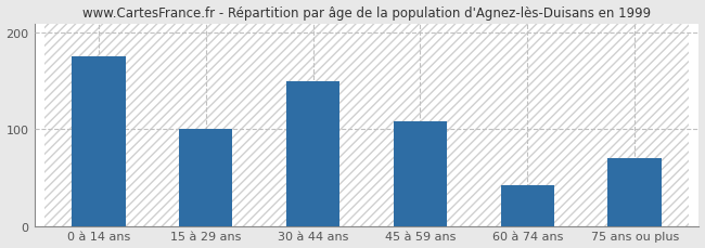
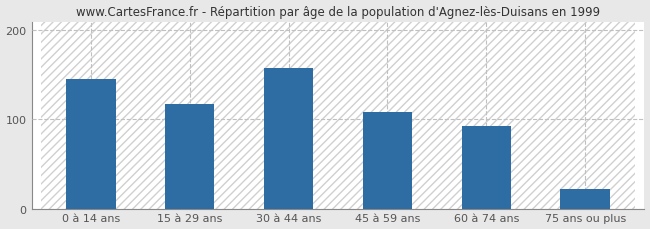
0 à 14 ans: 176 -> 145
15 à 29 ans: 100 -> 117
30 à 44 ans: 150 -> 158
60 à 74 ans: 42 -> 93
75 ans ou plus: 70 -> 22
